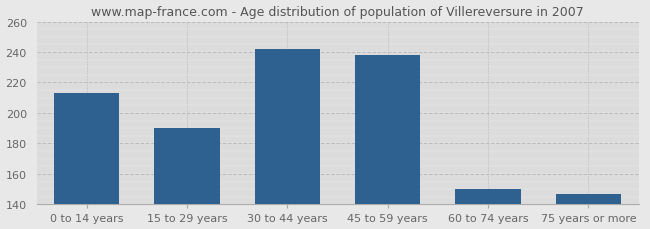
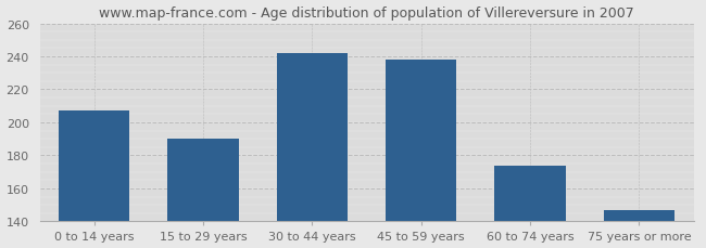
0 to 14 years: 213 -> 207
60 to 74 years: 150 -> 174
